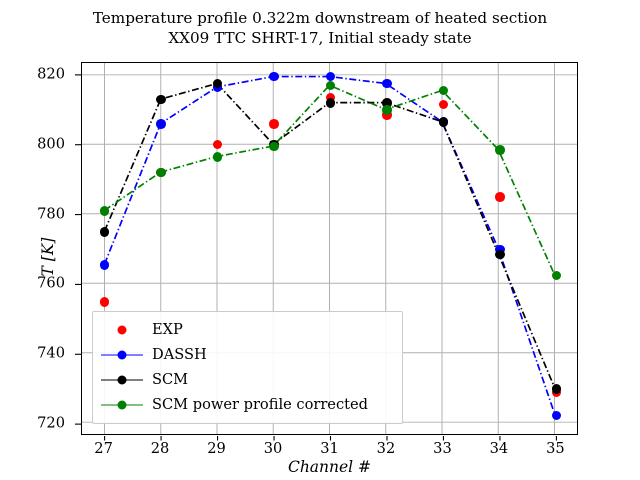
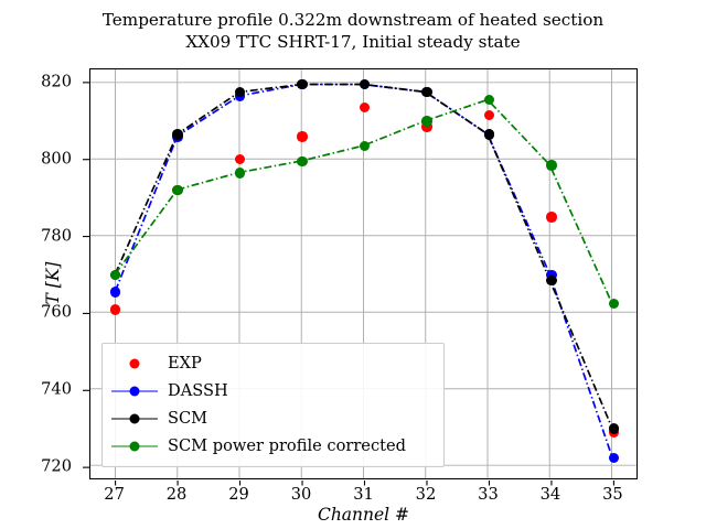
EXP/27: 755 -> 761
SCM/27: 775 -> 770
SCM power profile corrected/27: 781 -> 770
SCM/28: 813 -> 806
SCM/30: 800 -> 820
SCM/31: 812 -> 820
SCM power profile corrected/31: 817 -> 804
SCM/32: 812 -> 818
